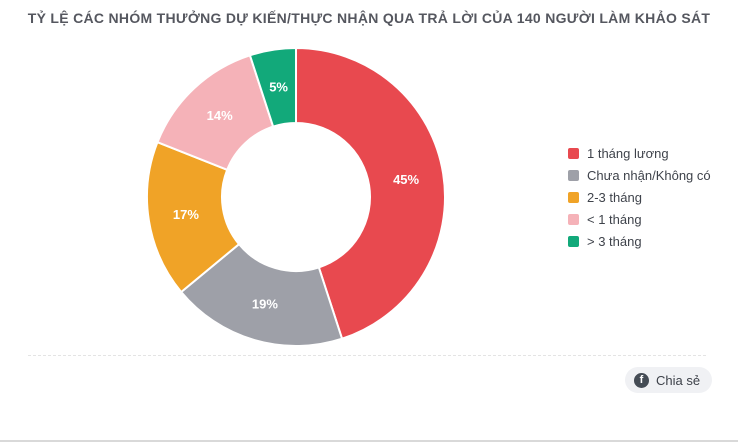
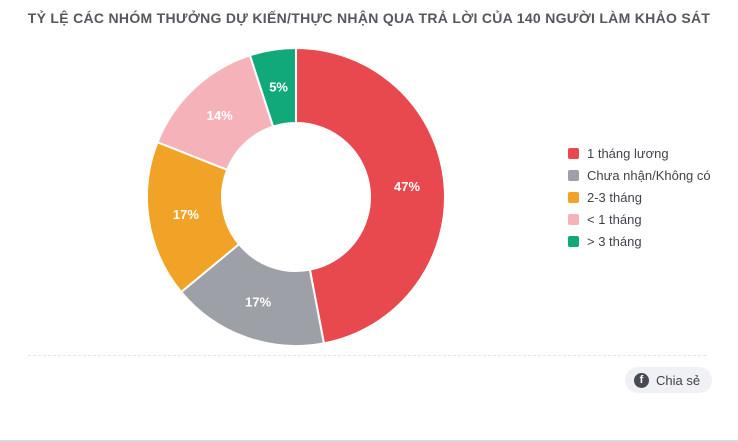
1 tháng lương: 45% -> 47%
Chưa nhận/Không có: 19% -> 17%
